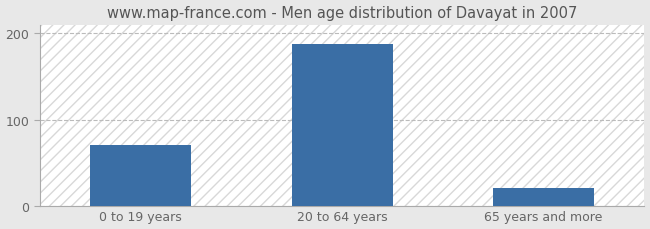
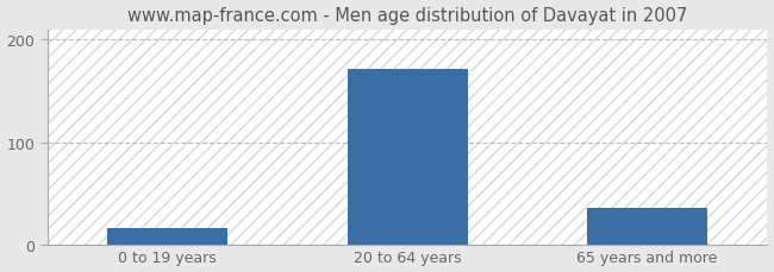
0 to 19 years: 70 -> 16
20 to 64 years: 188 -> 172
65 years and more: 20 -> 36
